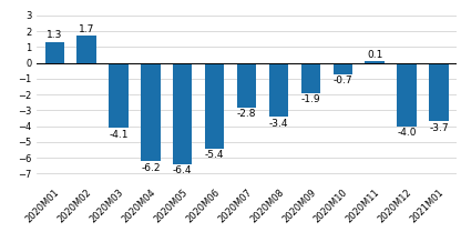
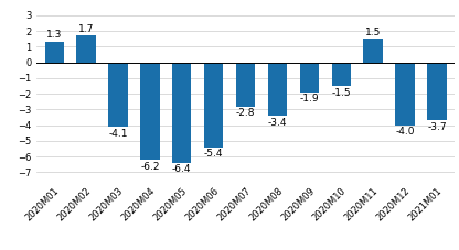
2020M10: -0.7 -> -1.5
2020M11: 0.1 -> 1.5
